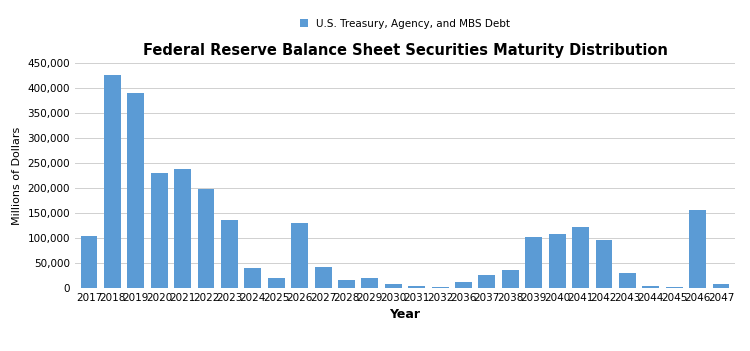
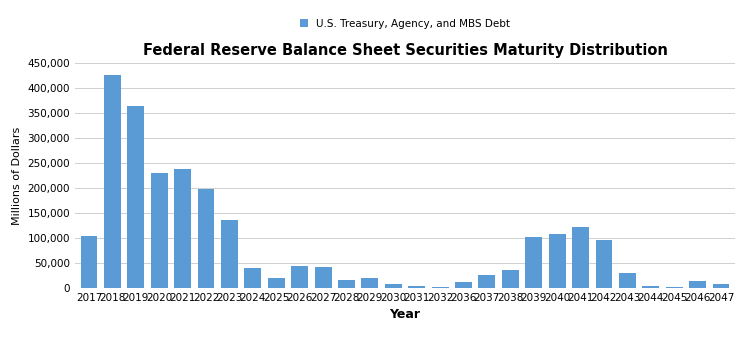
2019: 390,000 -> 365,000
2026: 130,000 -> 44,000
2046: 155,000 -> 14,000
